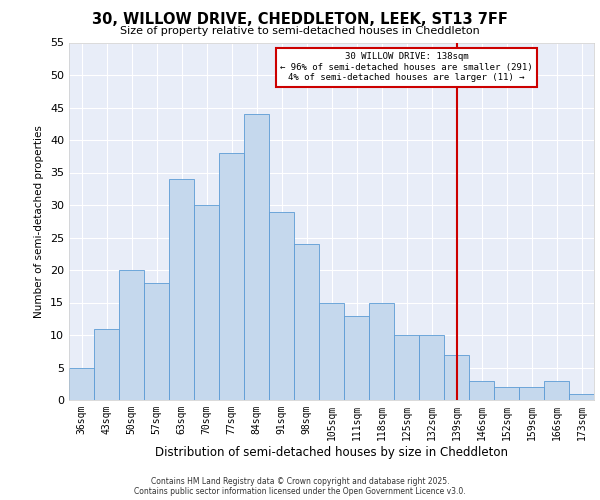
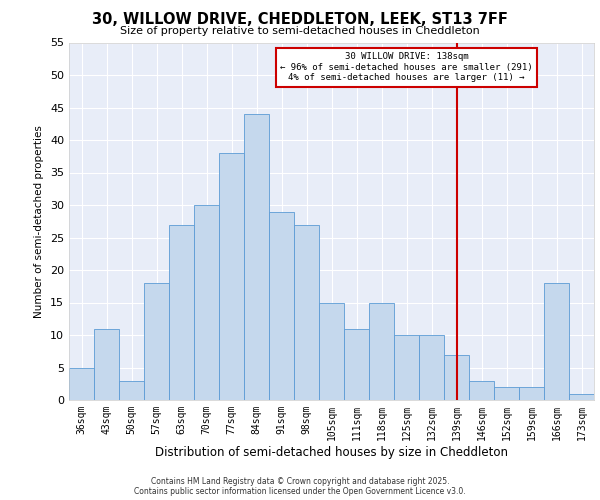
50sqm: 20 -> 3
63sqm: 34 -> 27
98sqm: 24 -> 27
111sqm: 13 -> 11
166sqm: 3 -> 18
